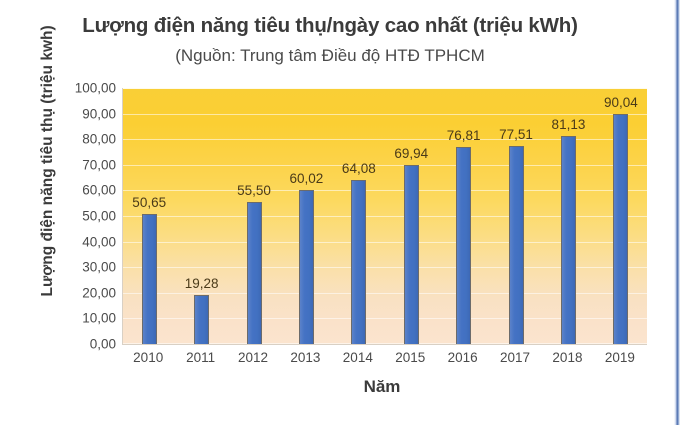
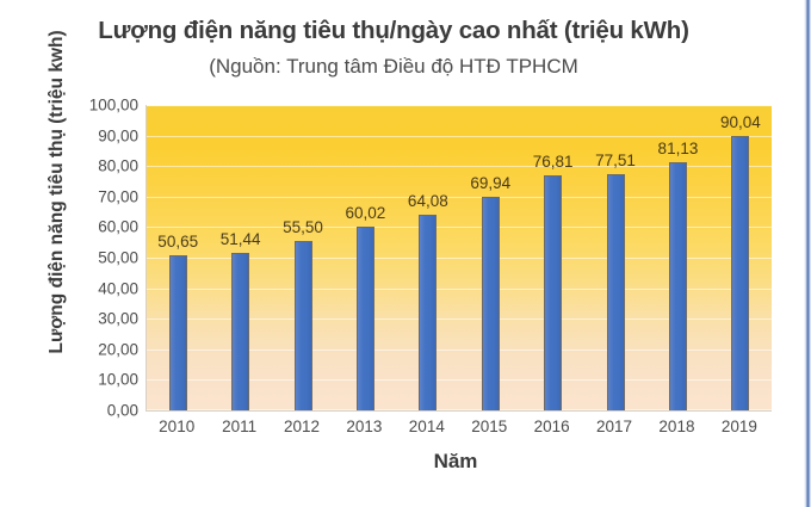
2011: 19,28 -> 51,44
